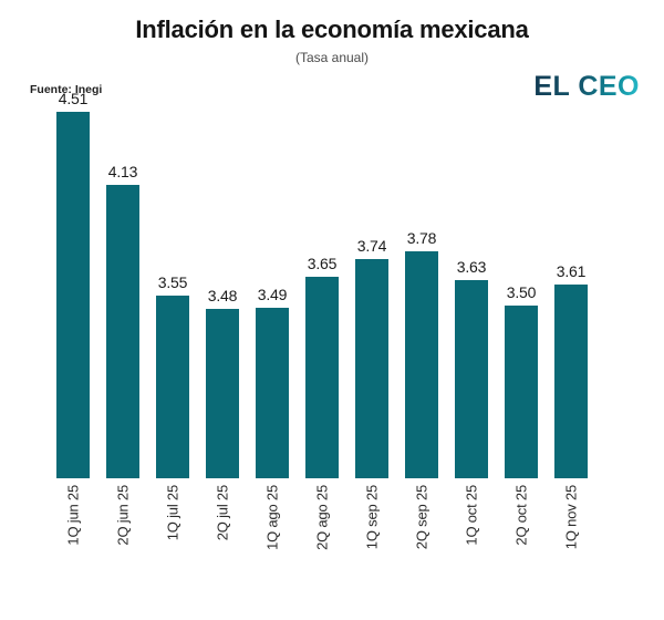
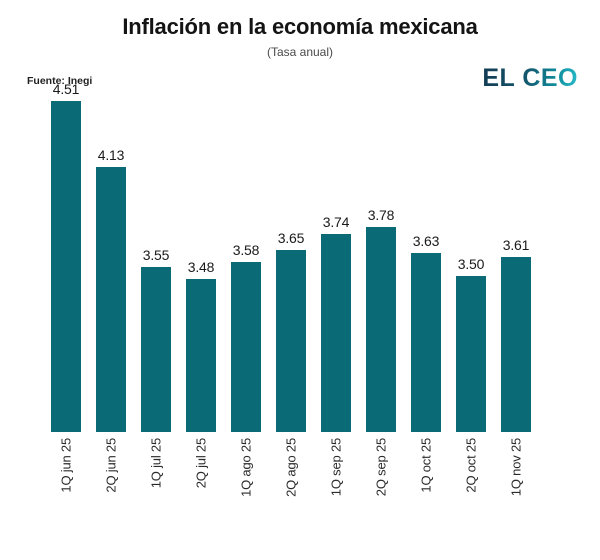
1Q ago 25: 3.49 -> 3.58
